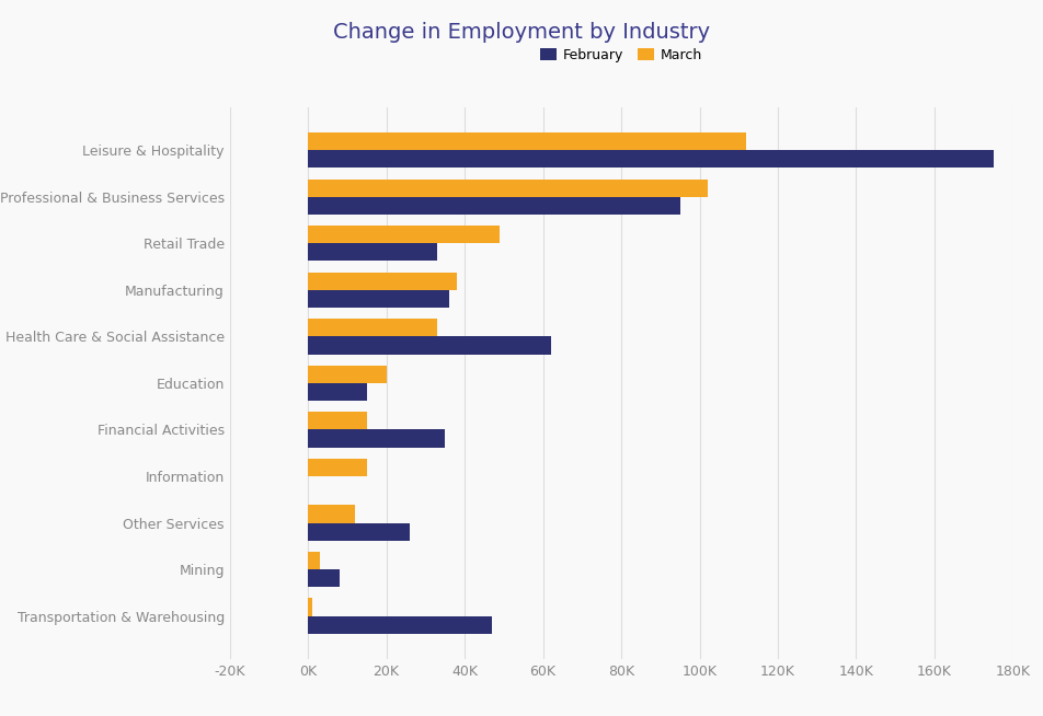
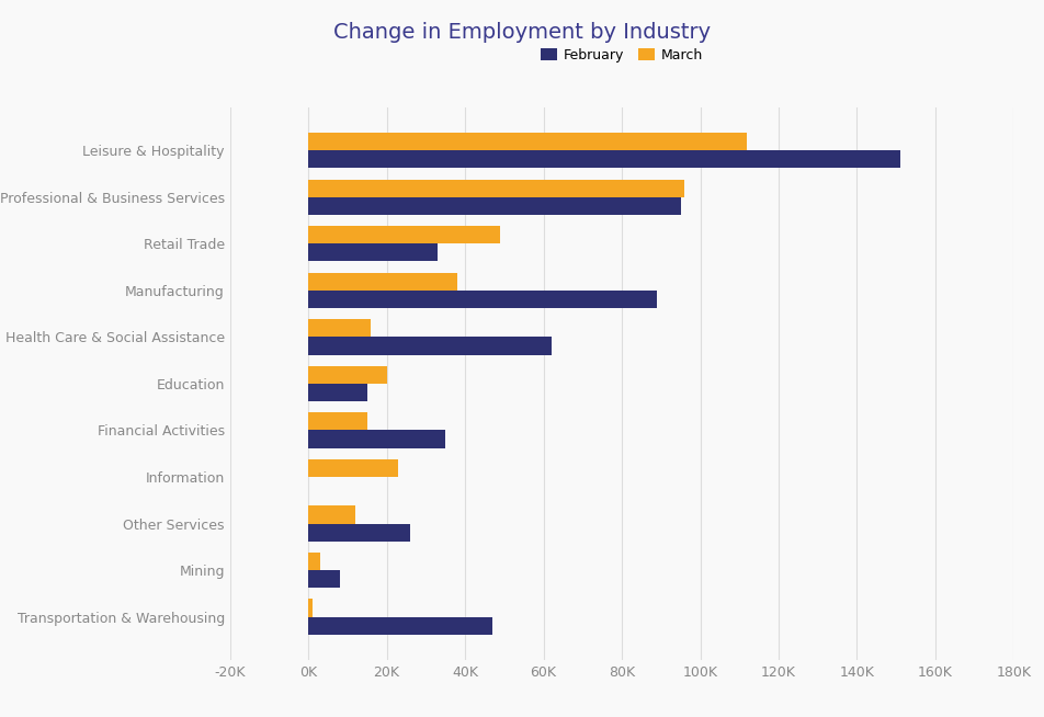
February/Leisure & Hospitality: 175K -> 151K
March/Professional & Business Services: 102K -> 96K
February/Manufacturing: 36K -> 89K
March/Health Care & Social Assistance: 33K -> 16K
March/Information: 15K -> 23K
